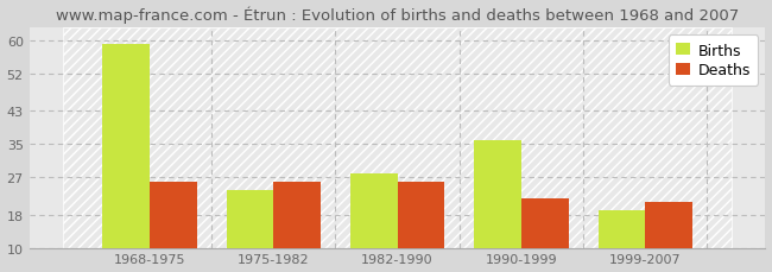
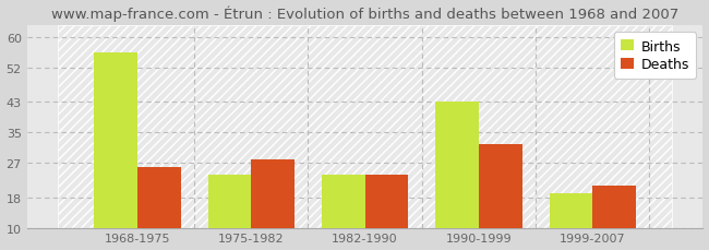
Births/1968-1975: 59 -> 56
Deaths/1975-1982: 26 -> 28
Births/1982-1990: 28 -> 24
Deaths/1982-1990: 26 -> 24
Births/1990-1999: 36 -> 43
Deaths/1990-1999: 22 -> 32
